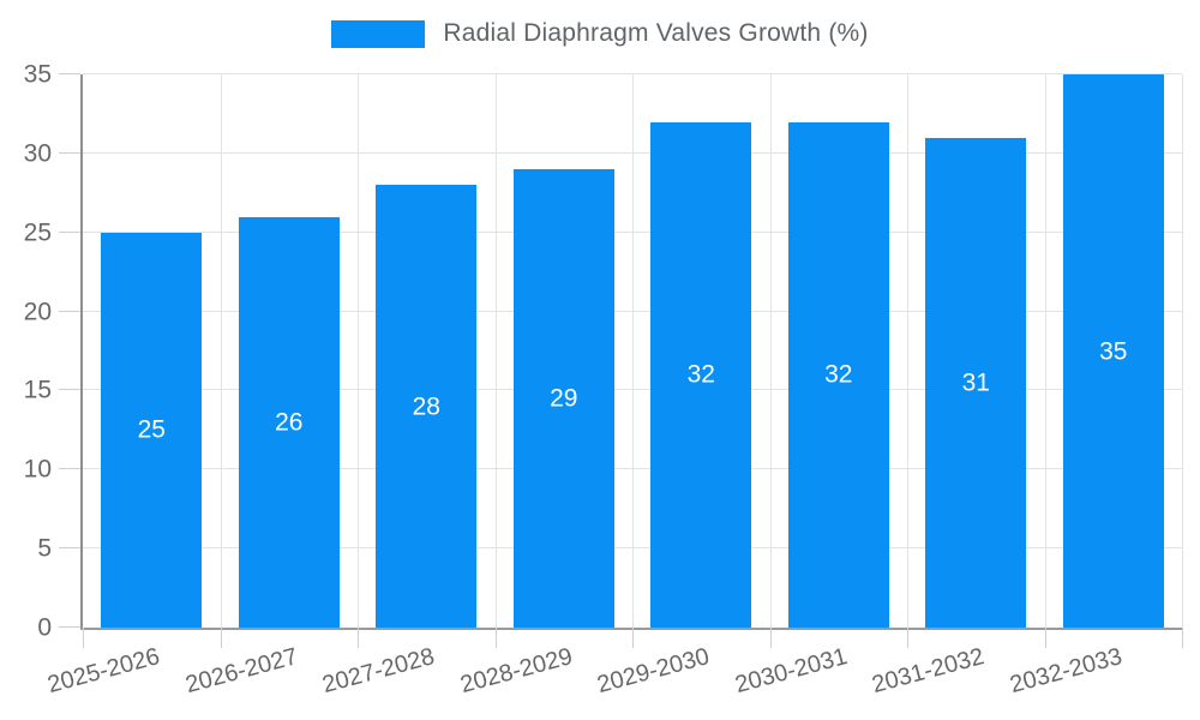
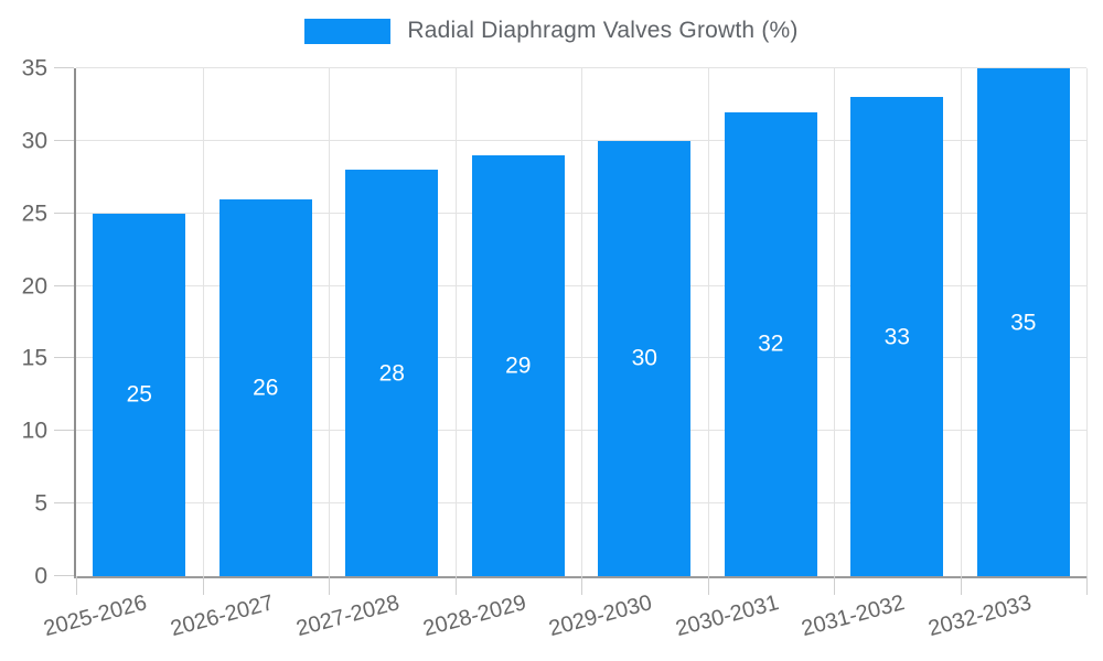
2029-2030: 32 -> 30
2031-2032: 31 -> 33
